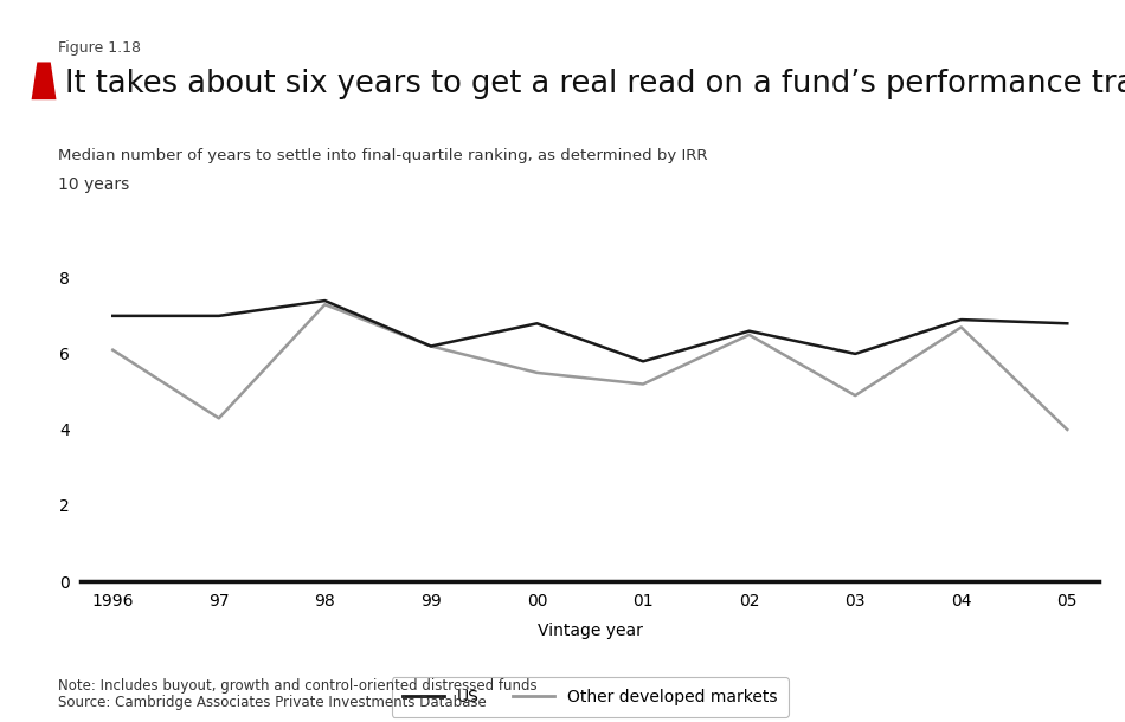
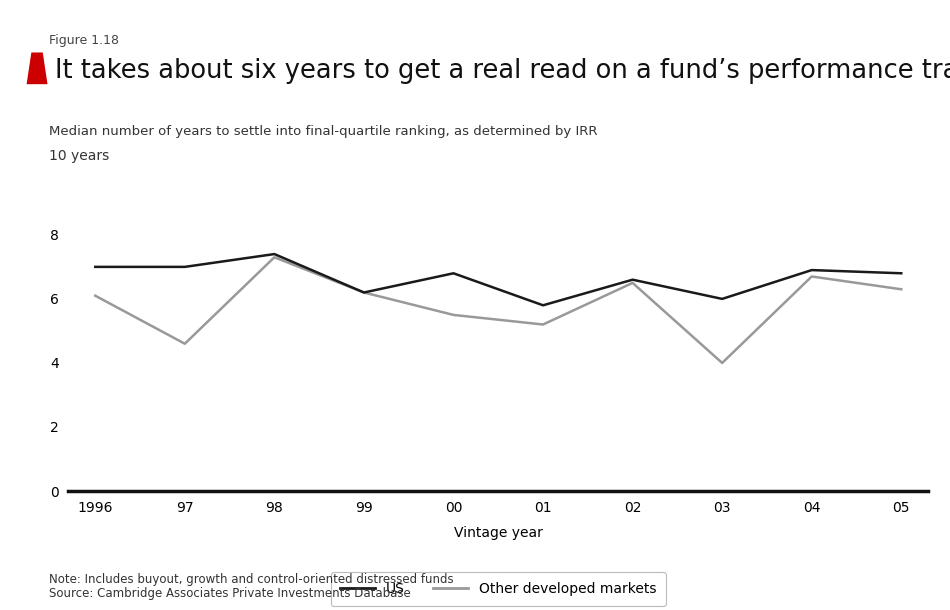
Other developed markets/97: 4.3 -> 4.6
Other developed markets/03: 4.9 -> 4.0
Other developed markets/05: 4.0 -> 6.3
